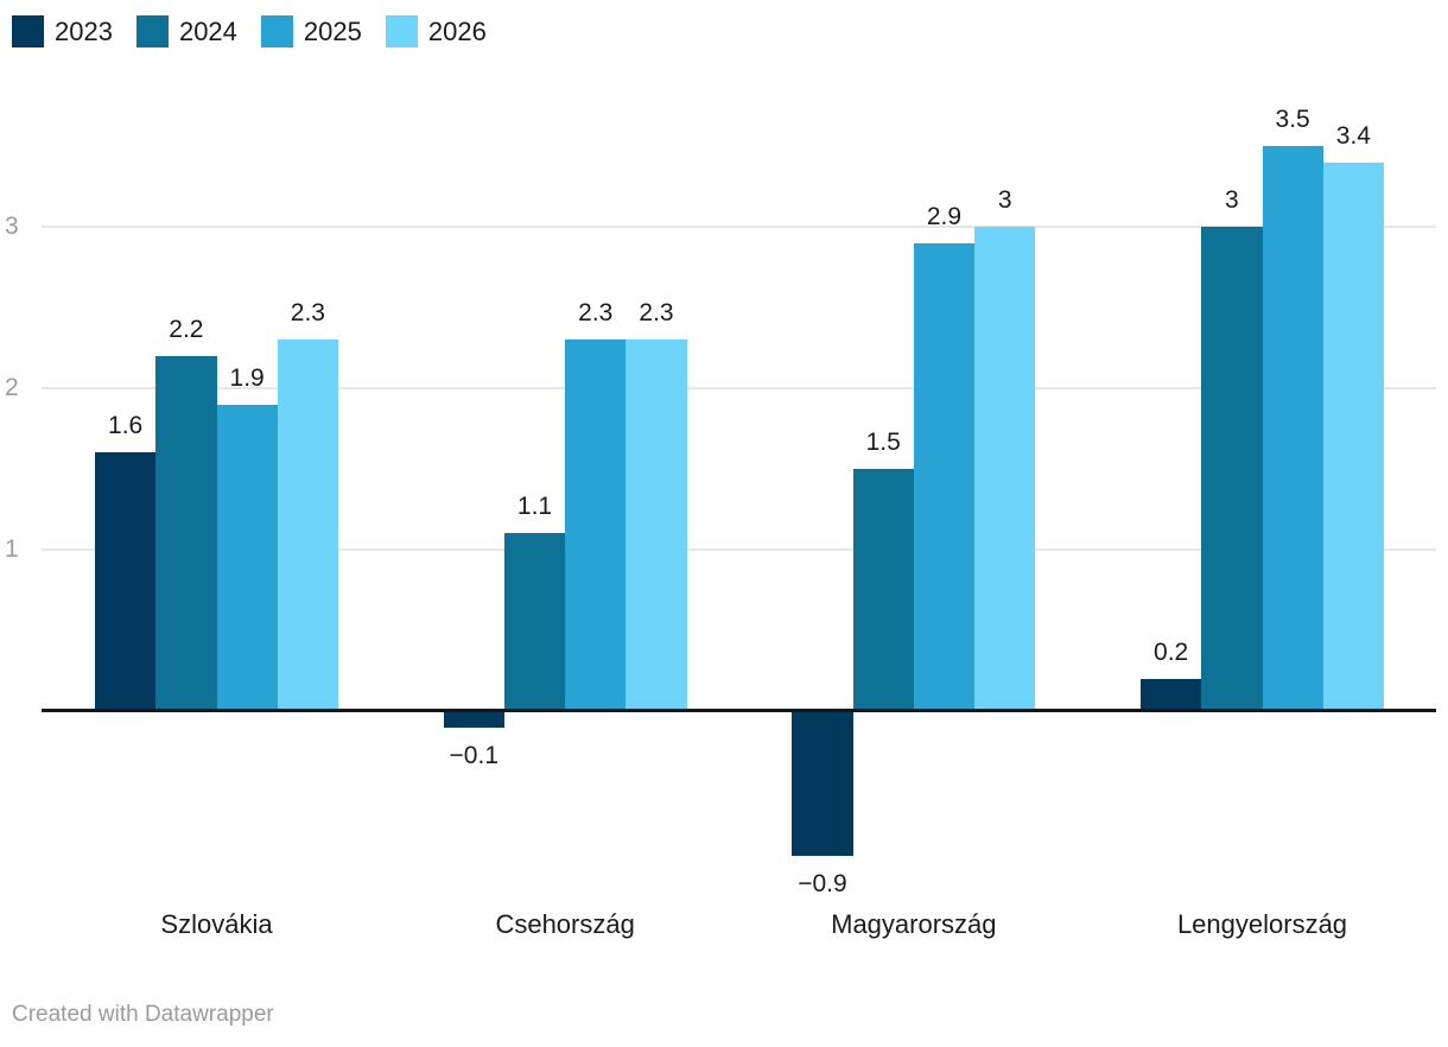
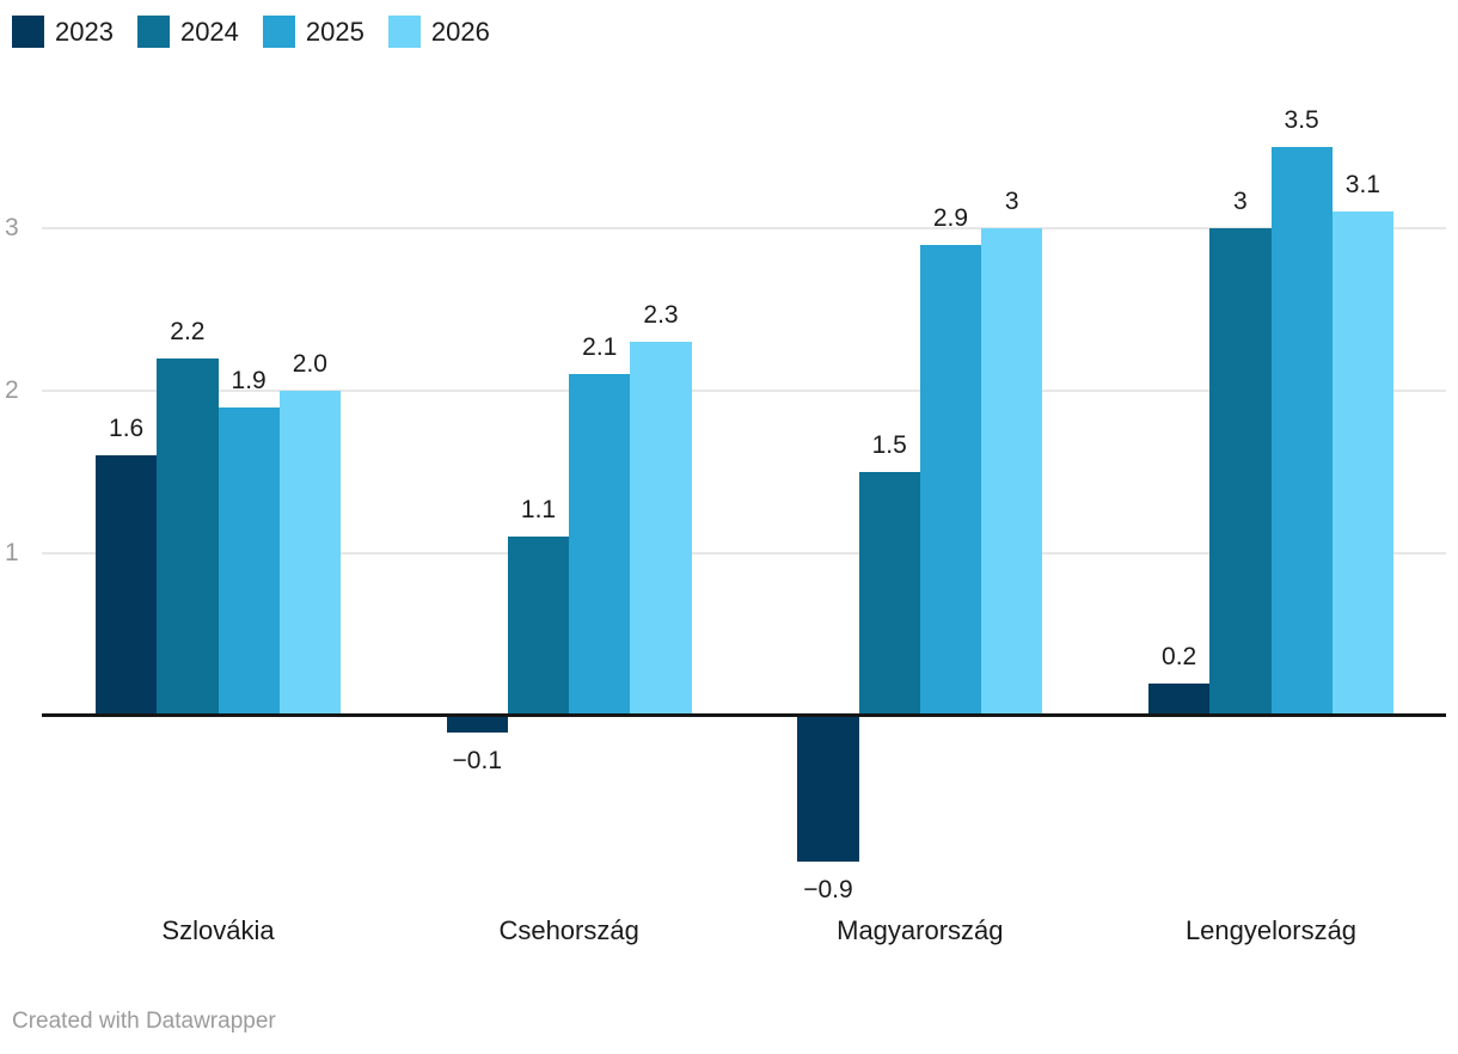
2026/Szlovákia: 2.3 -> 2.0
2025/Csehország: 2.3 -> 2.1
2026/Lengyelország: 3.4 -> 3.1
